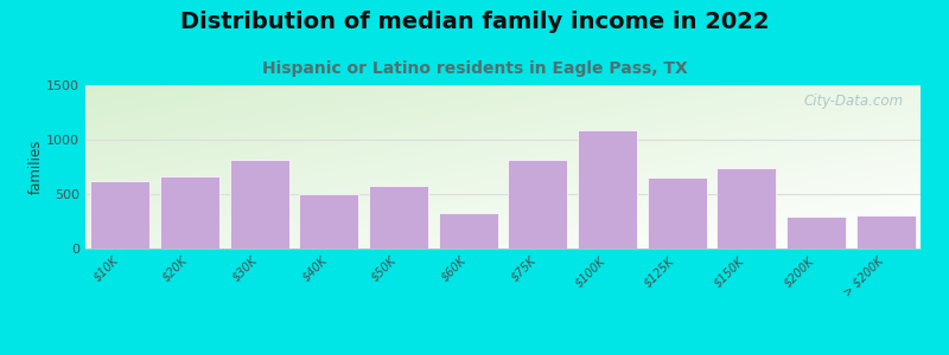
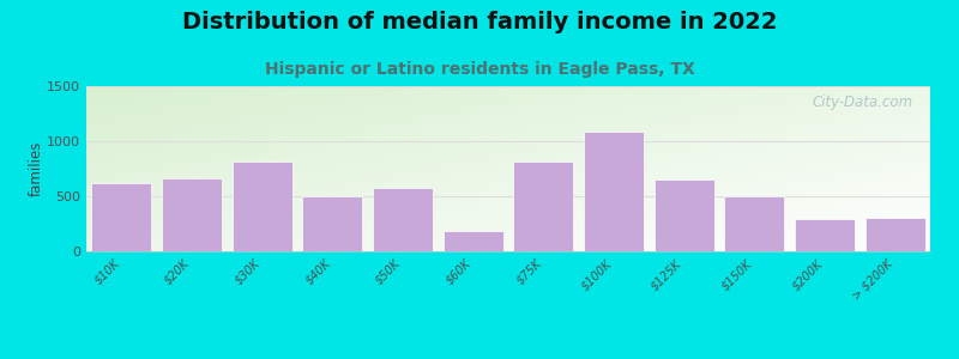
$60K: 330 -> 180
$150K: 740 -> 500
